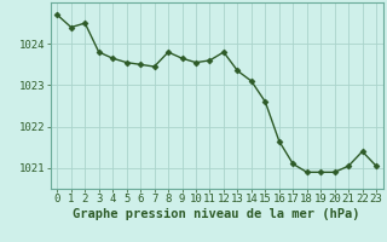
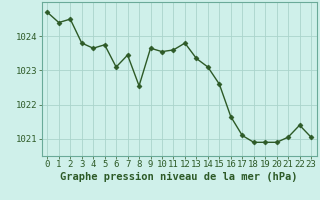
5: 1023.55 -> 1023.75
6: 1023.50 -> 1023.10
8: 1023.80 -> 1022.55
